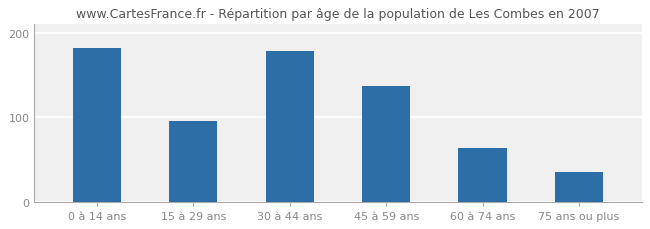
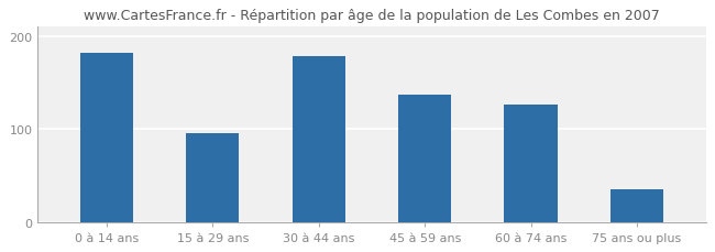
60 à 74 ans: 63 -> 126
